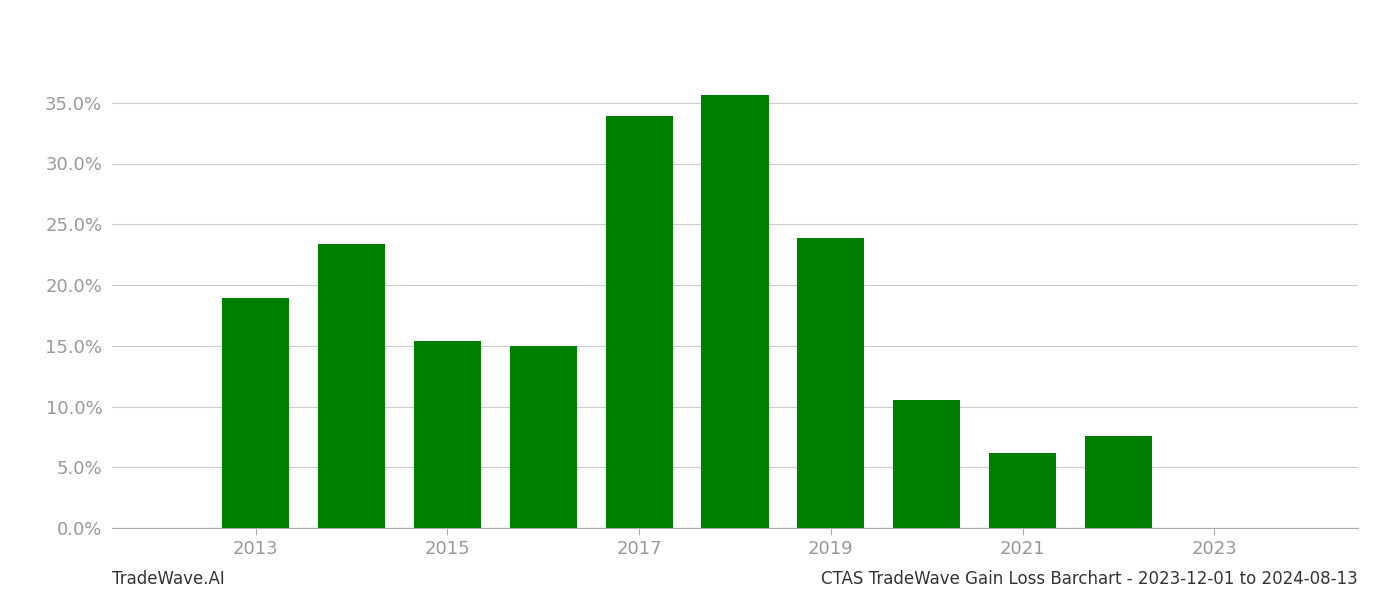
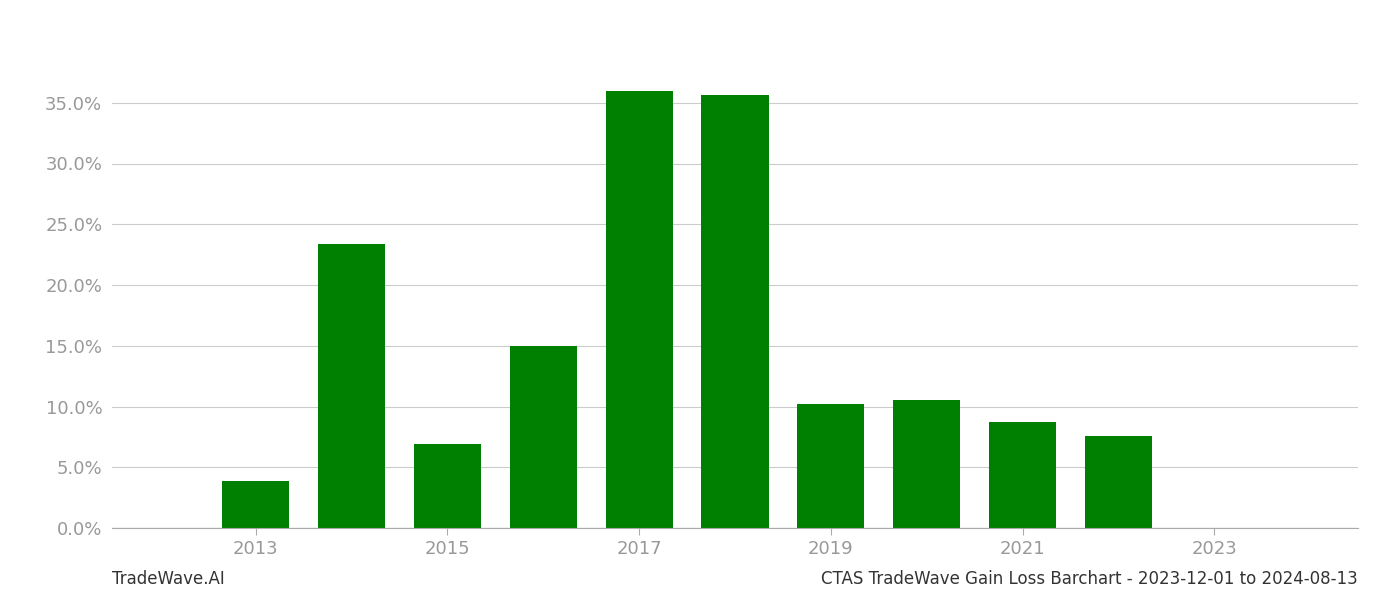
2013: 18.9% -> 3.9%
2015: 15.4% -> 6.9%
2017: 33.9% -> 36.0%
2019: 23.9% -> 10.2%
2021: 6.2% -> 8.7%
